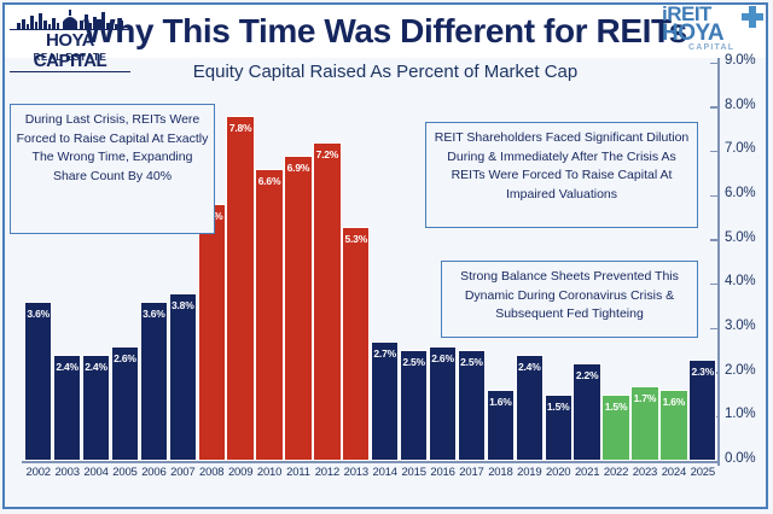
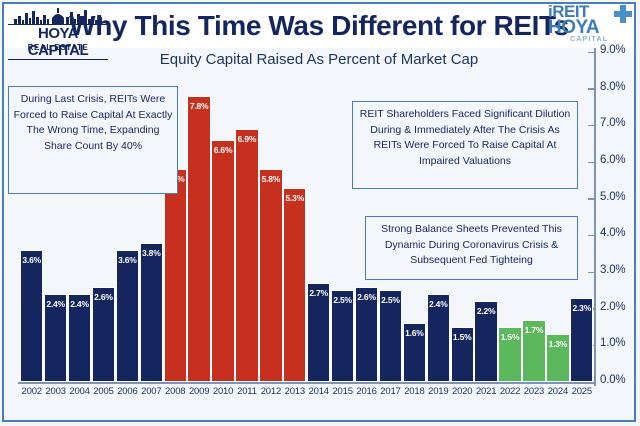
2012: 7.2% -> 5.8%
2024: 1.6% -> 1.3%
